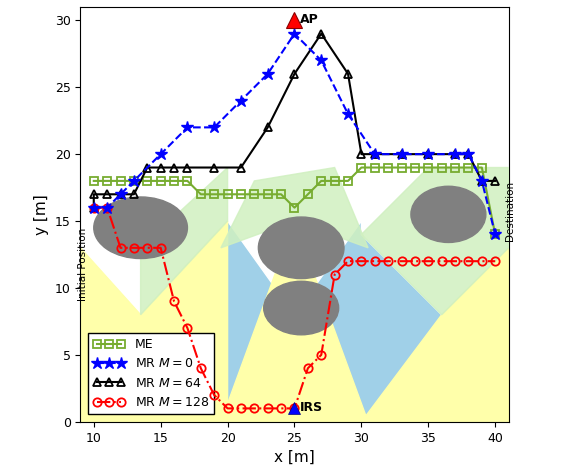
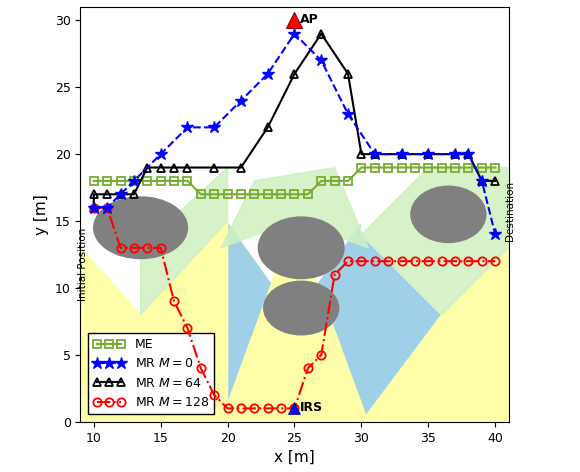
ME/25: 16 -> 17
ME/40: 14 -> 19
